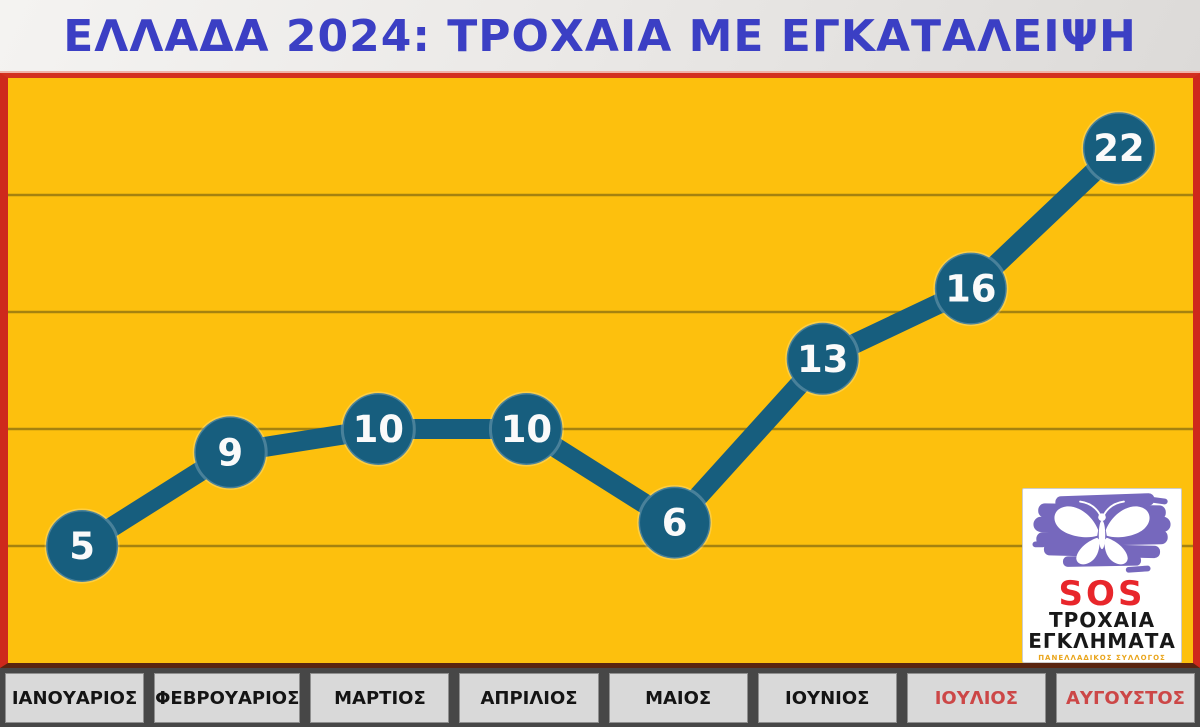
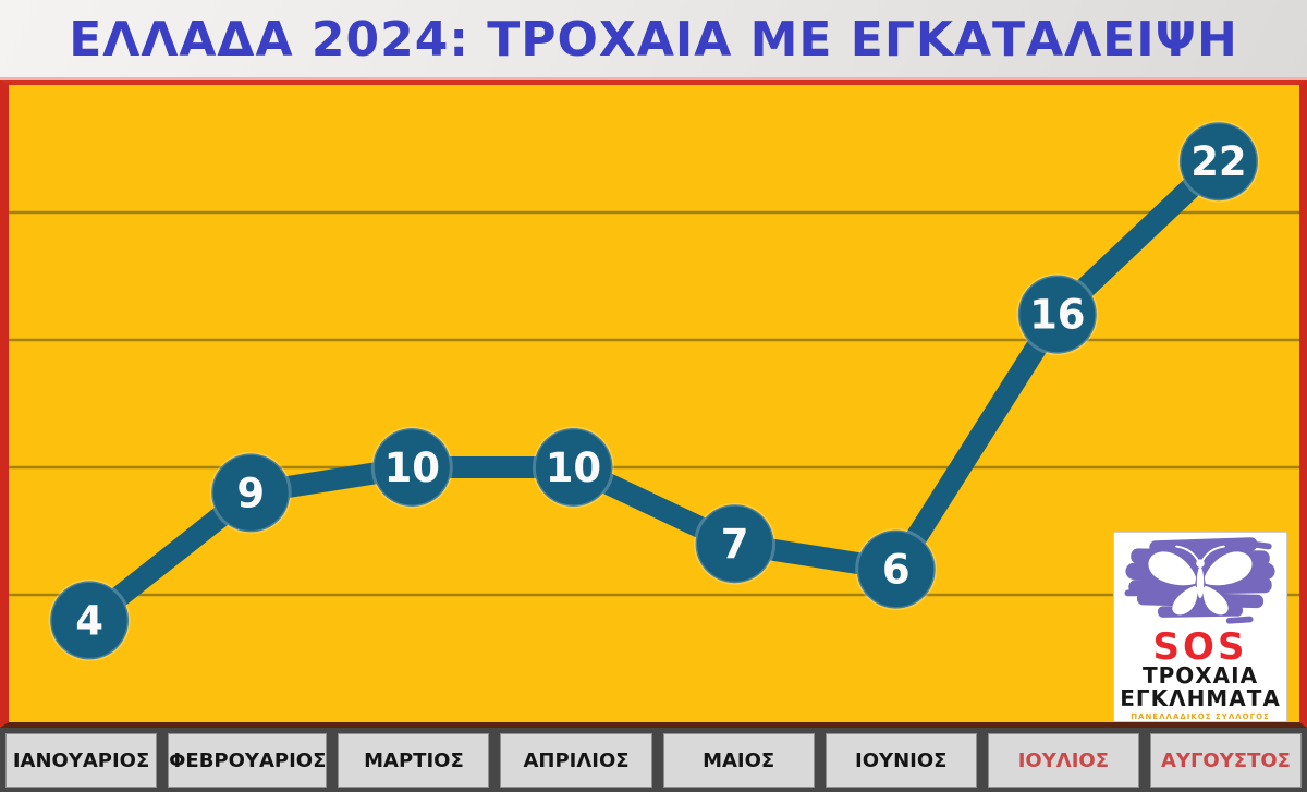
ΙΑΝΟΥΑΡΙΟΣ: 5 -> 4
ΜΑΙΟΣ: 6 -> 7
ΙΟΥΝΙΟΣ: 13 -> 6
